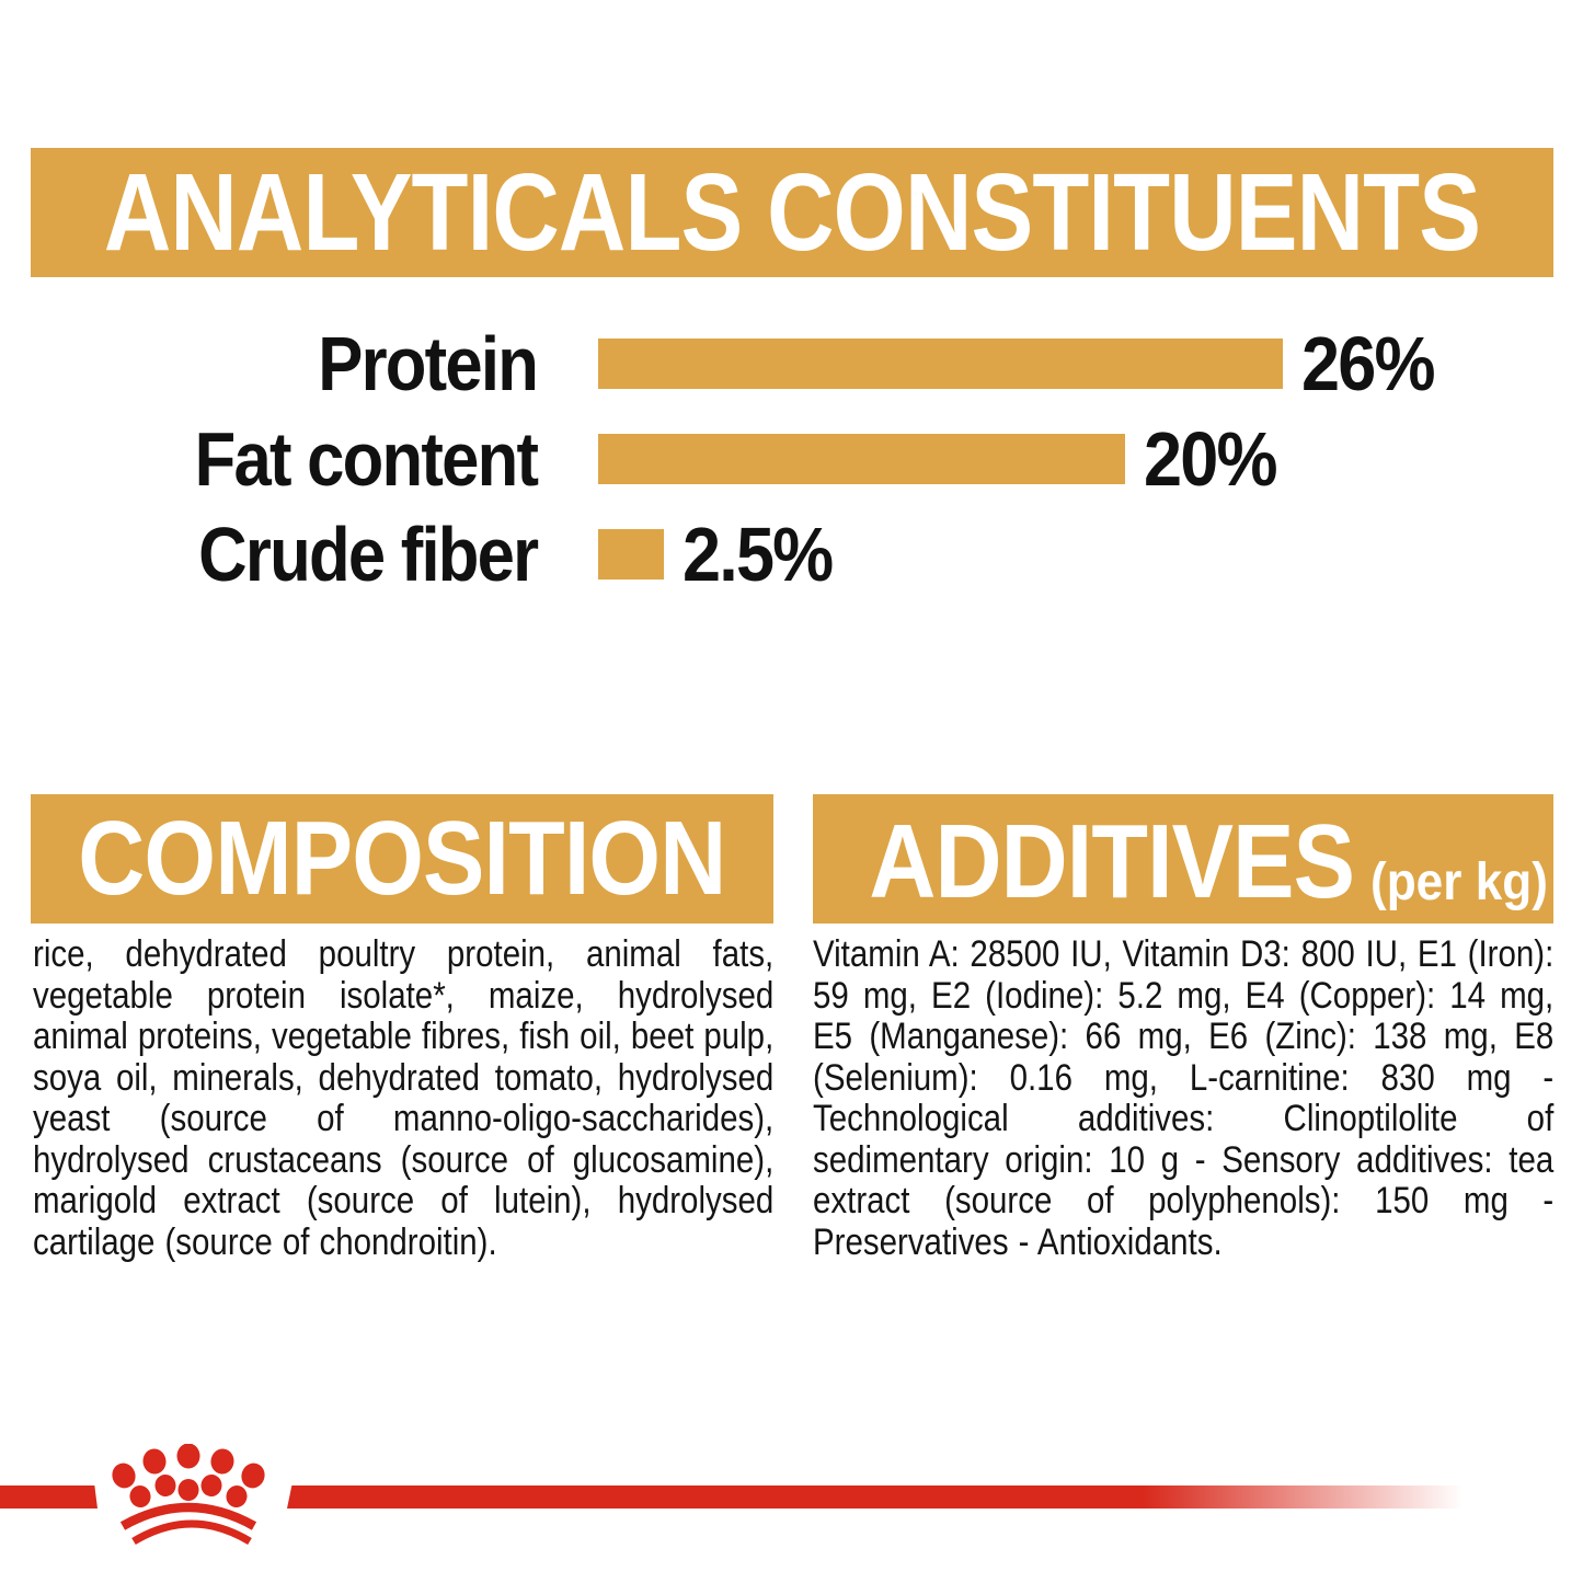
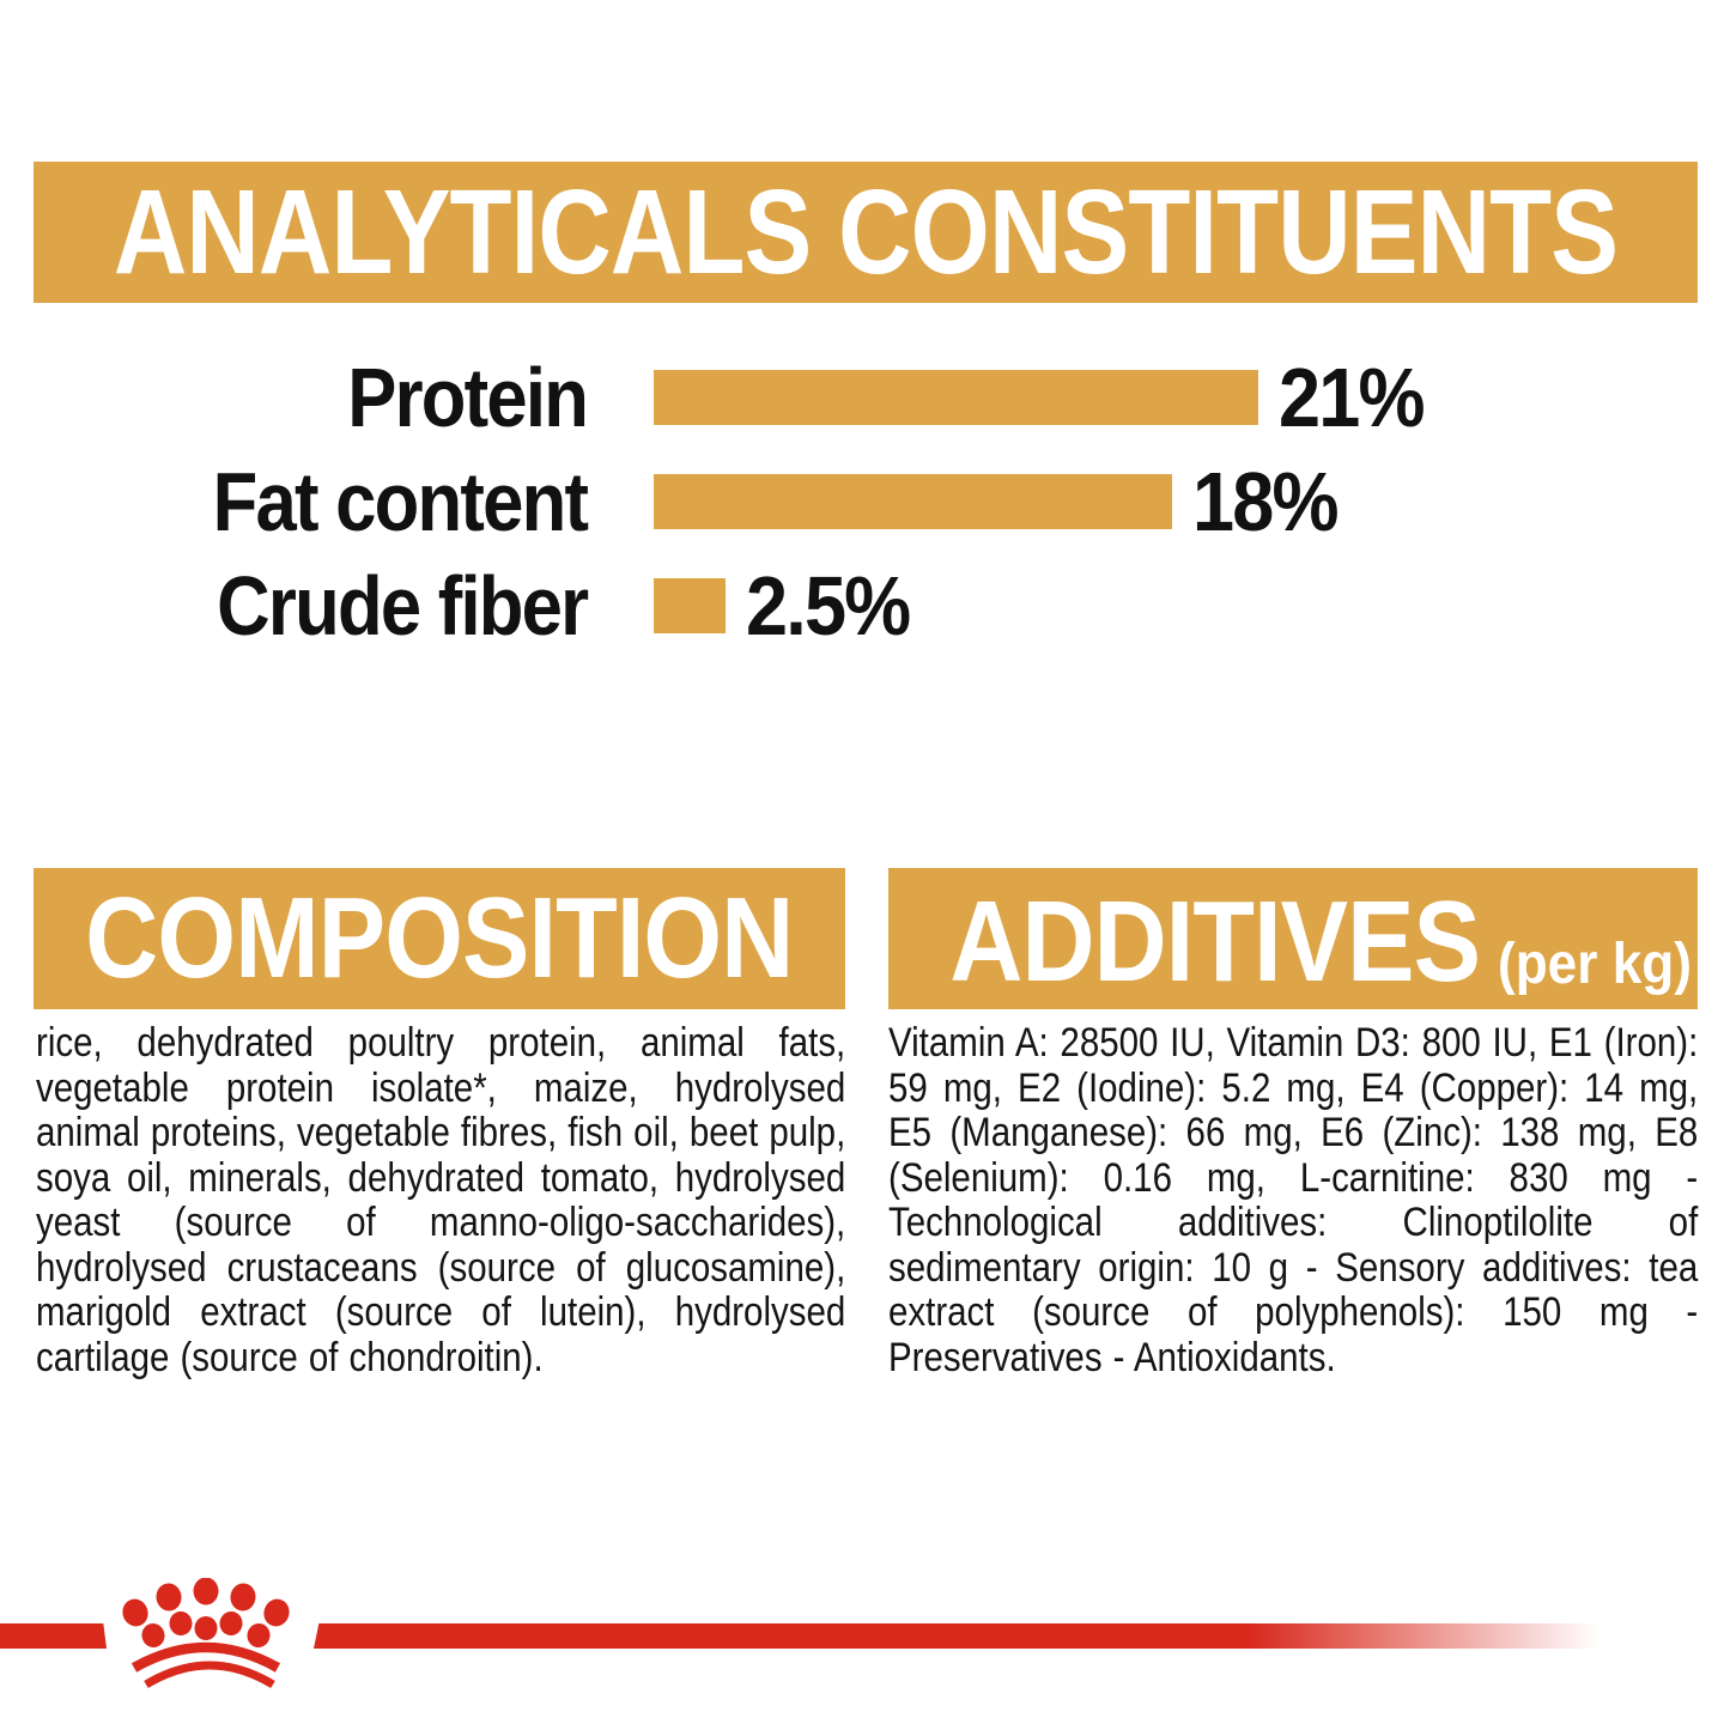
Protein: 26% -> 21%
Fat content: 20% -> 18%
